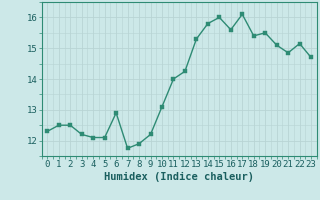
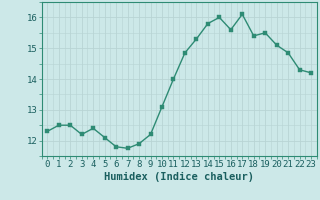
4: 12.10 -> 12.40
6: 12.90 -> 11.80
12: 14.25 -> 14.85
22: 15.15 -> 14.30
23: 14.70 -> 14.20
